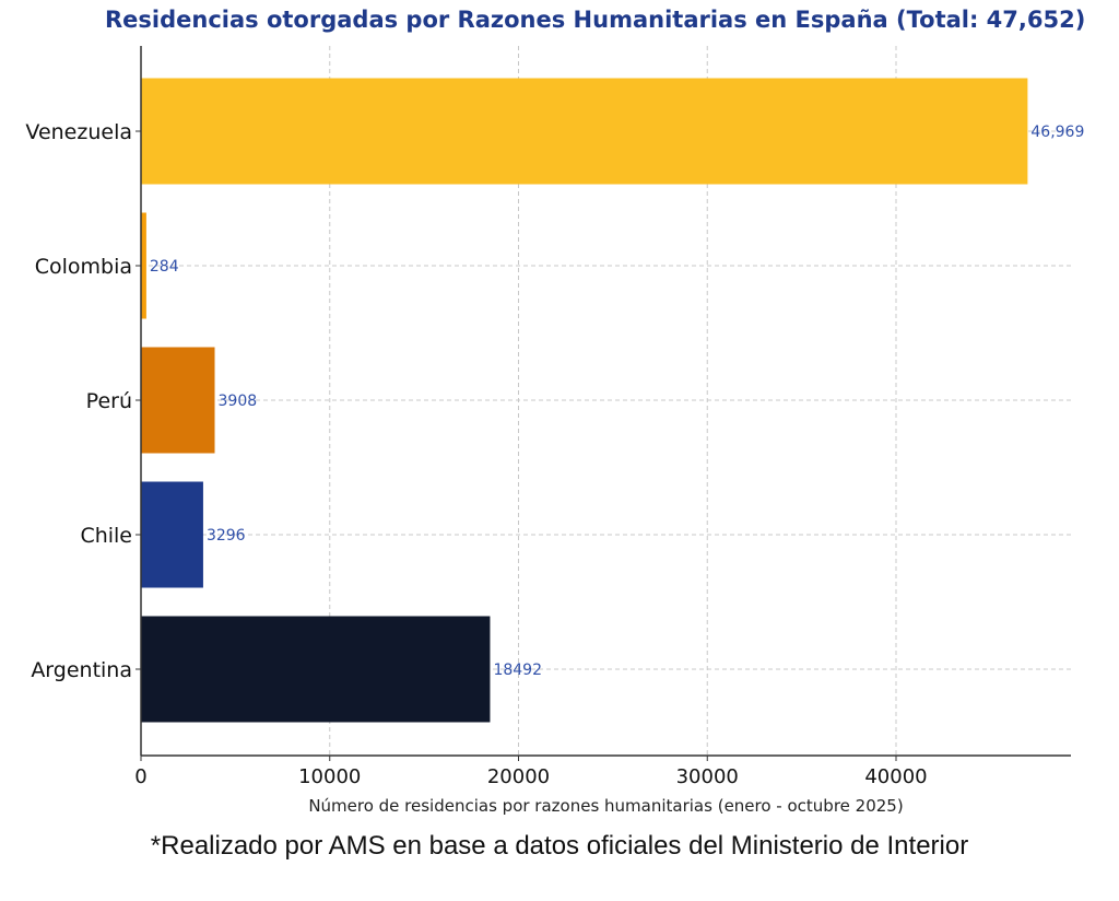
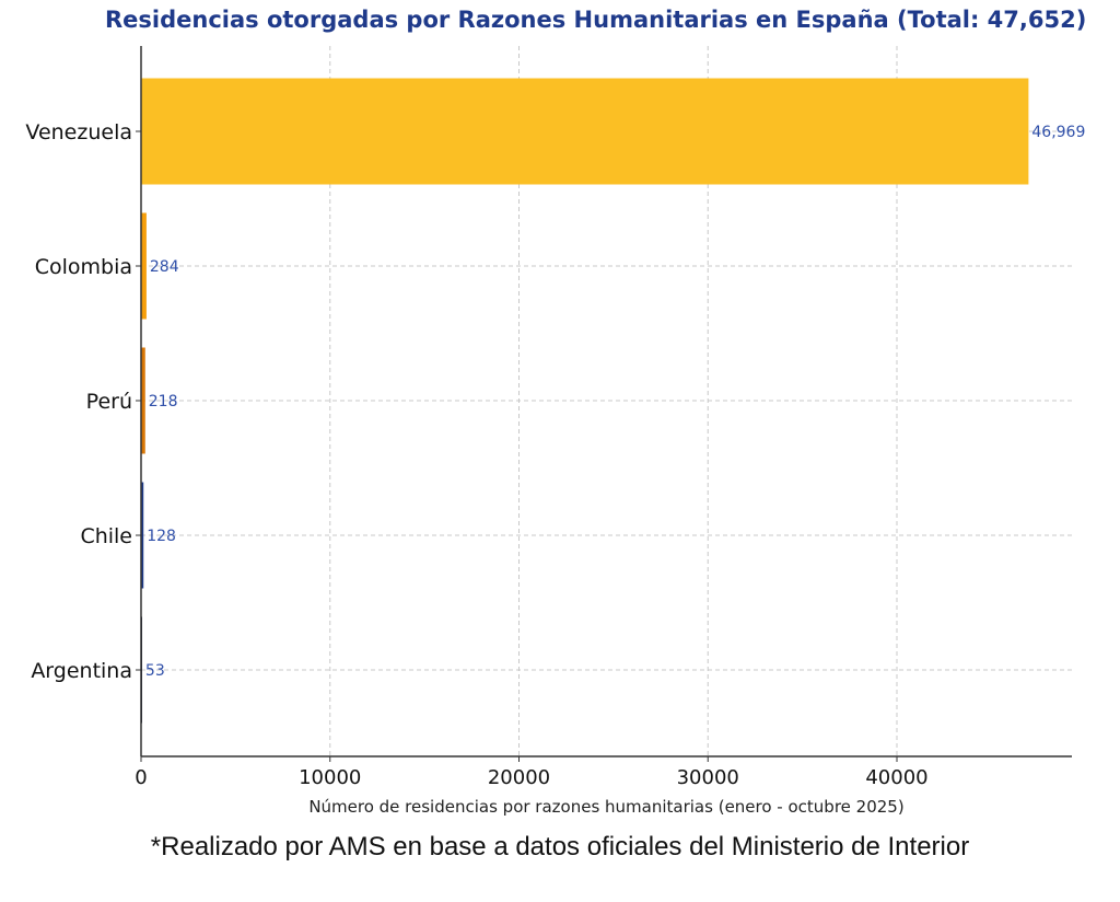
Perú: 3908 -> 218
Chile: 3296 -> 128
Argentina: 18492 -> 53
